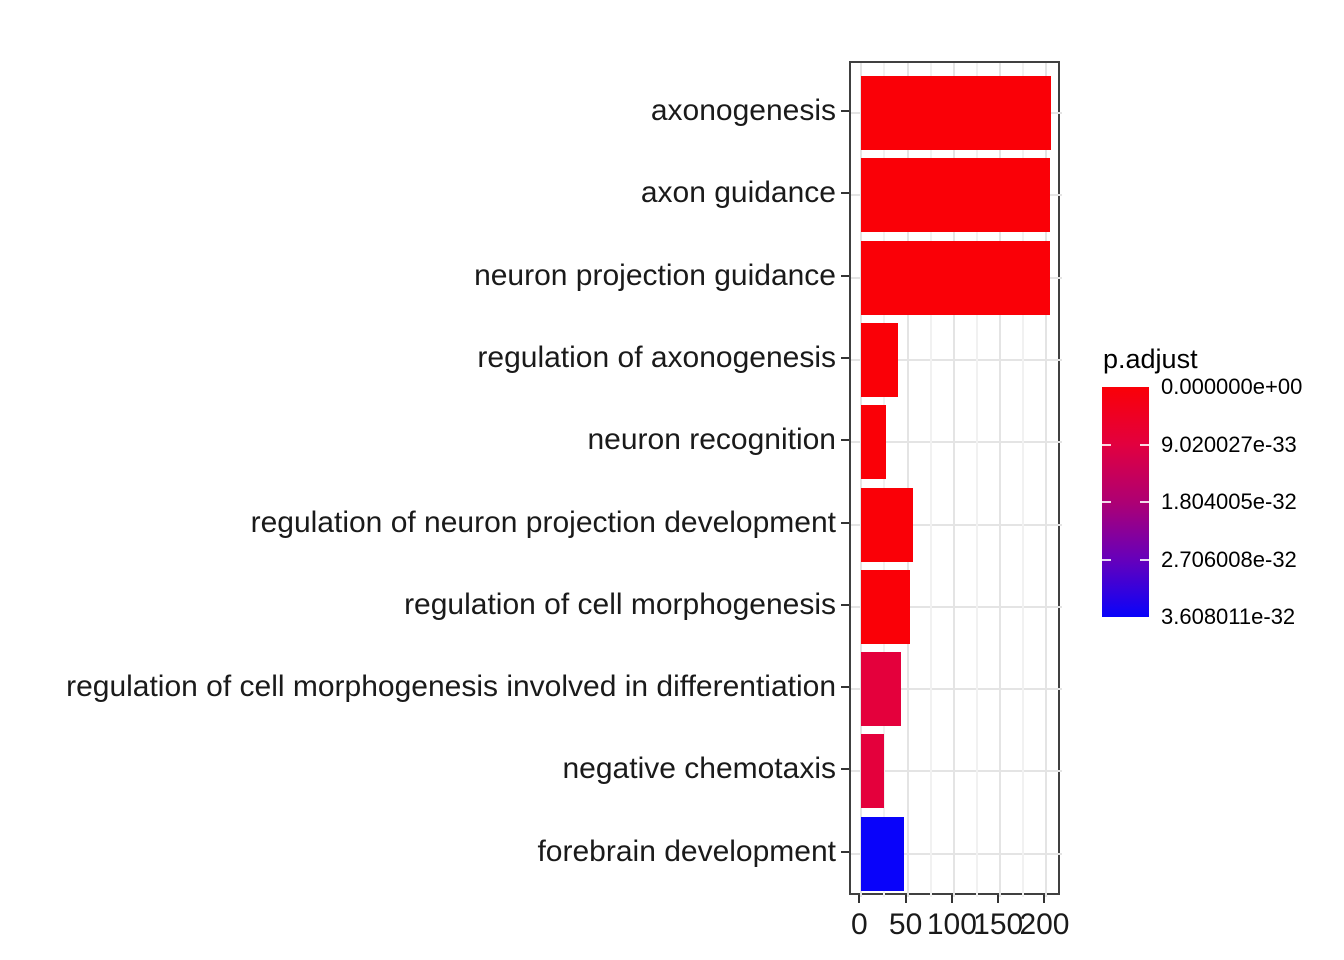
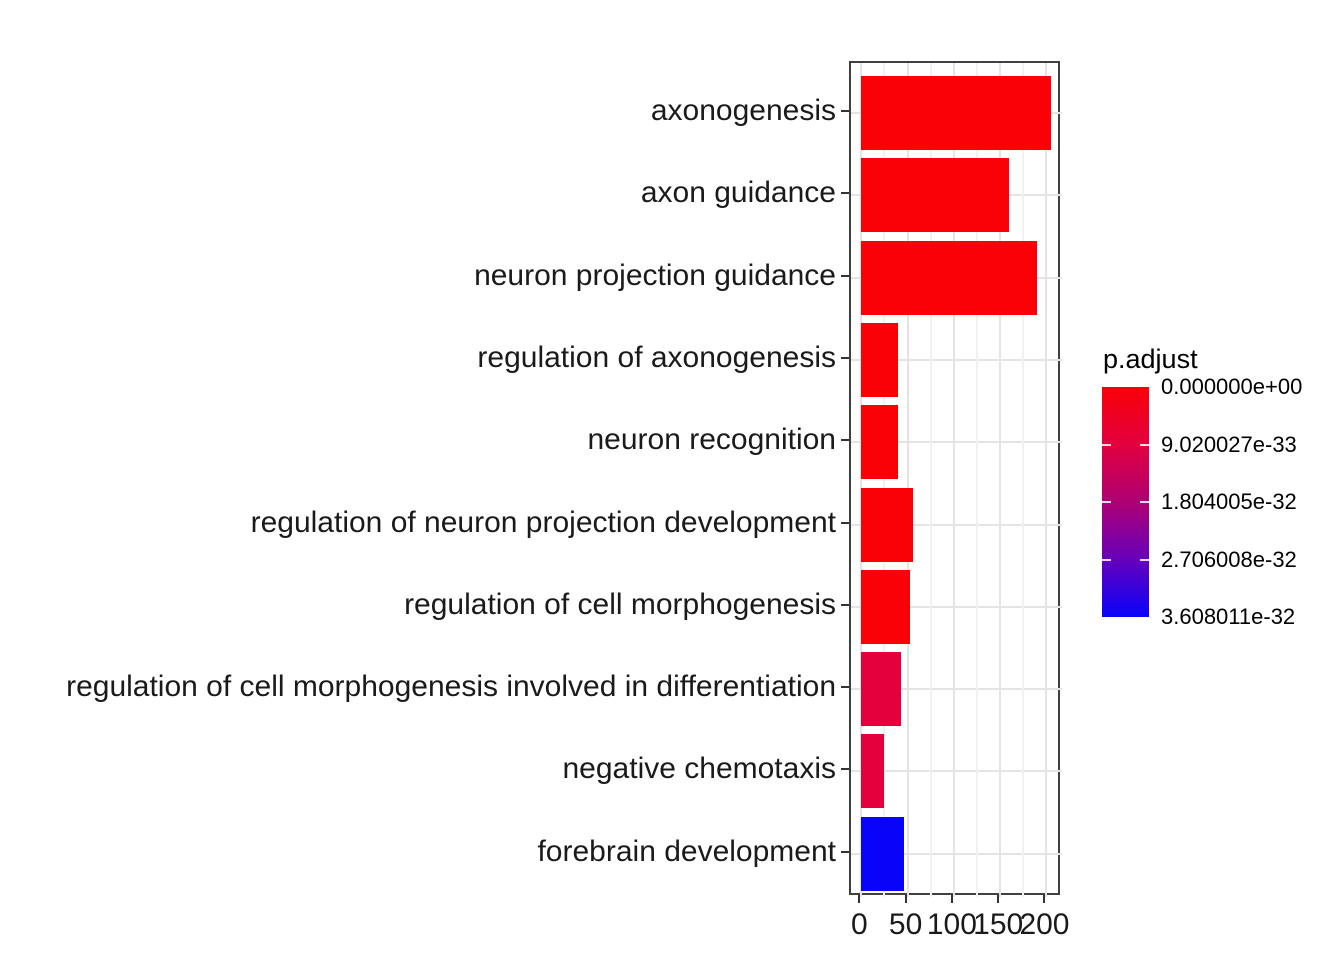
axon guidance: 200 -> 160
neuron projection guidance: 200 -> 190
neuron recognition: 30 -> 40
